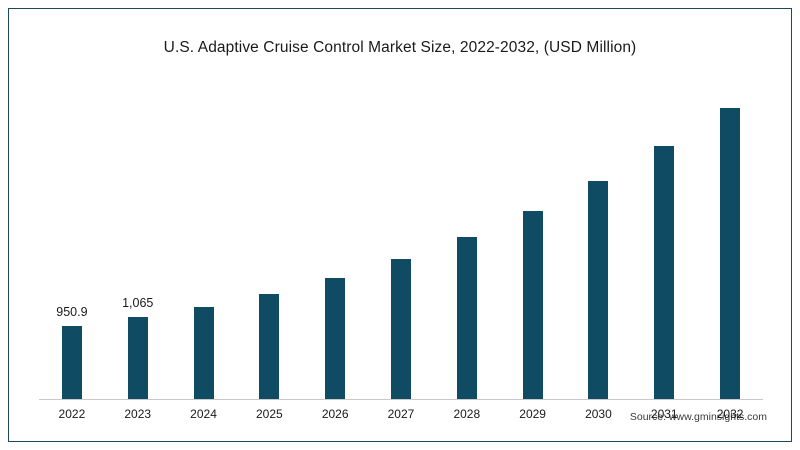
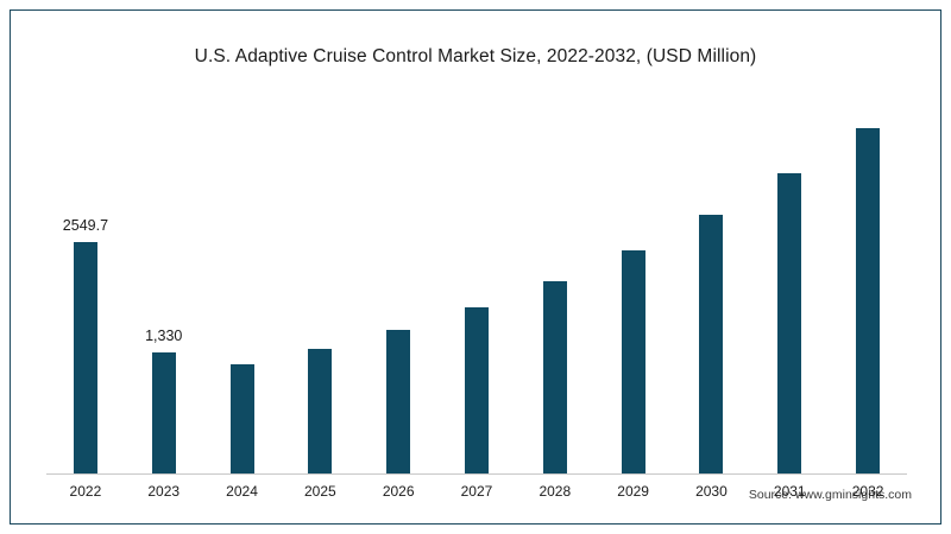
2022: 950.9 -> 2549.7
2023: 1,065 -> 1,330
